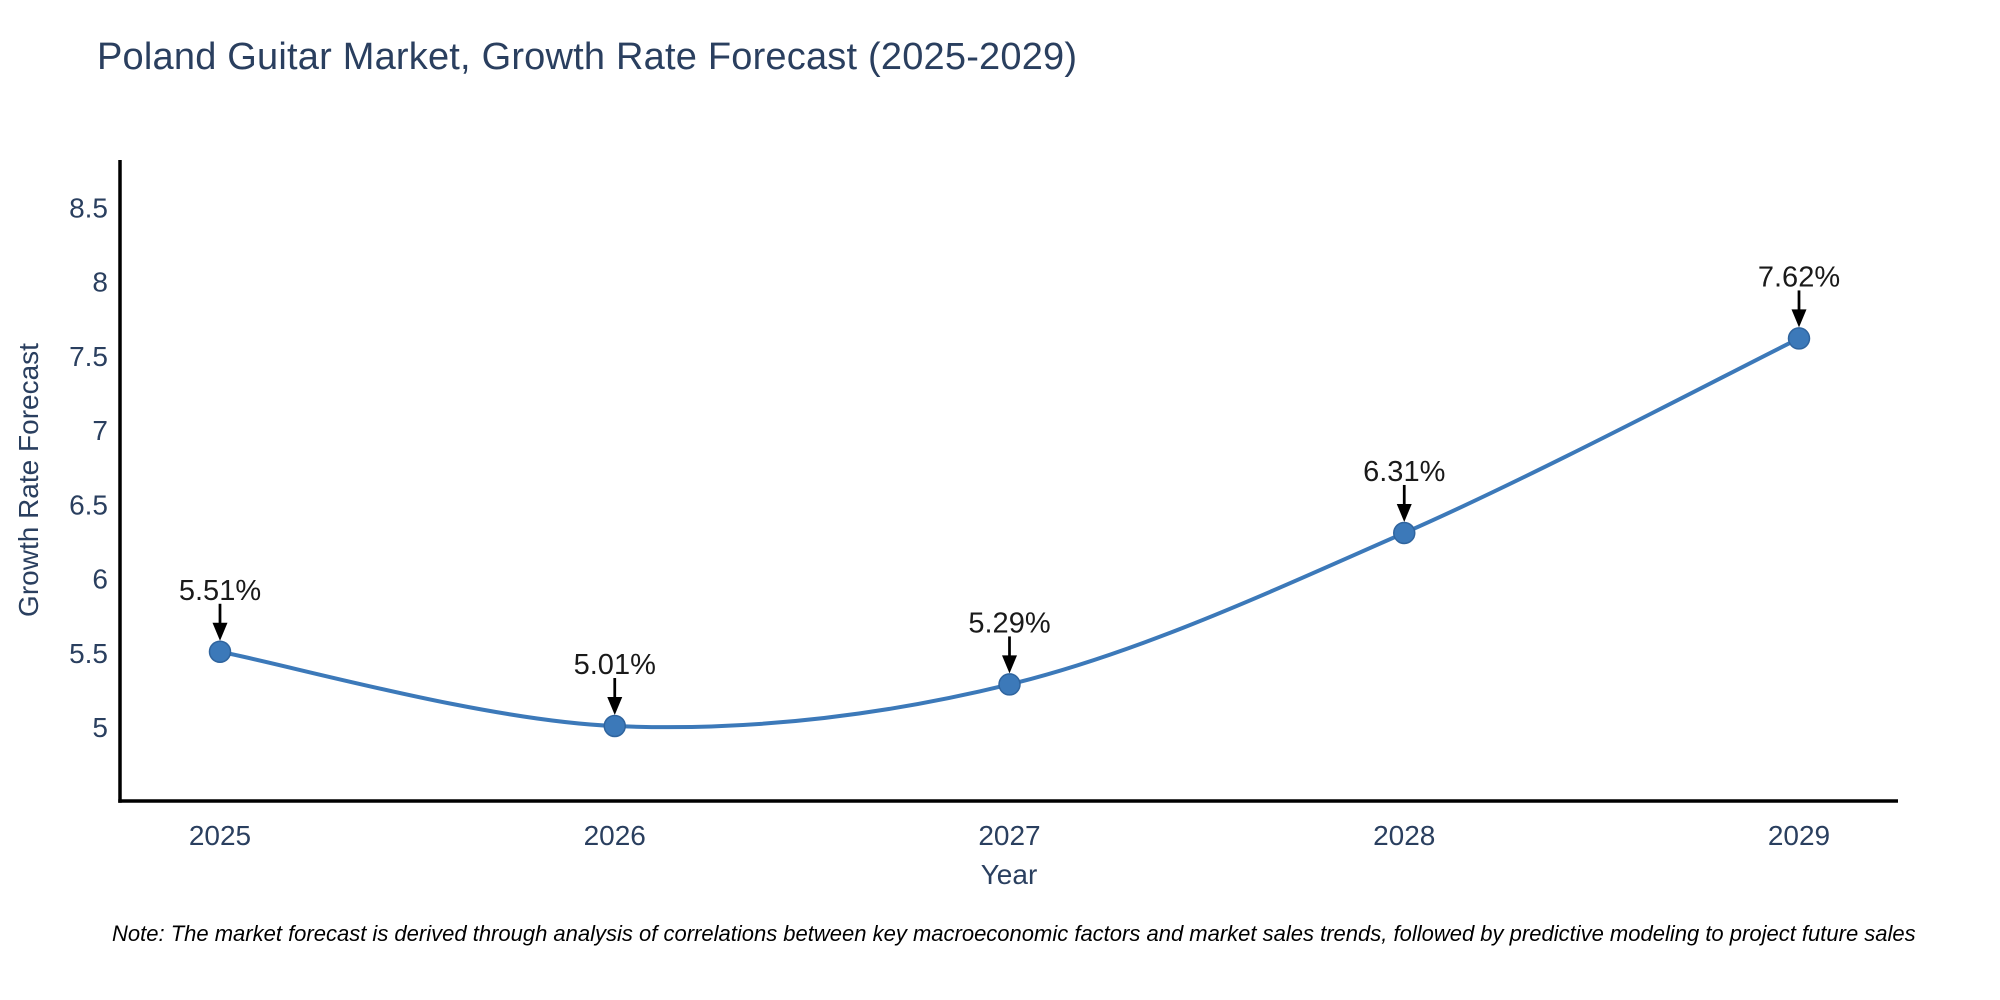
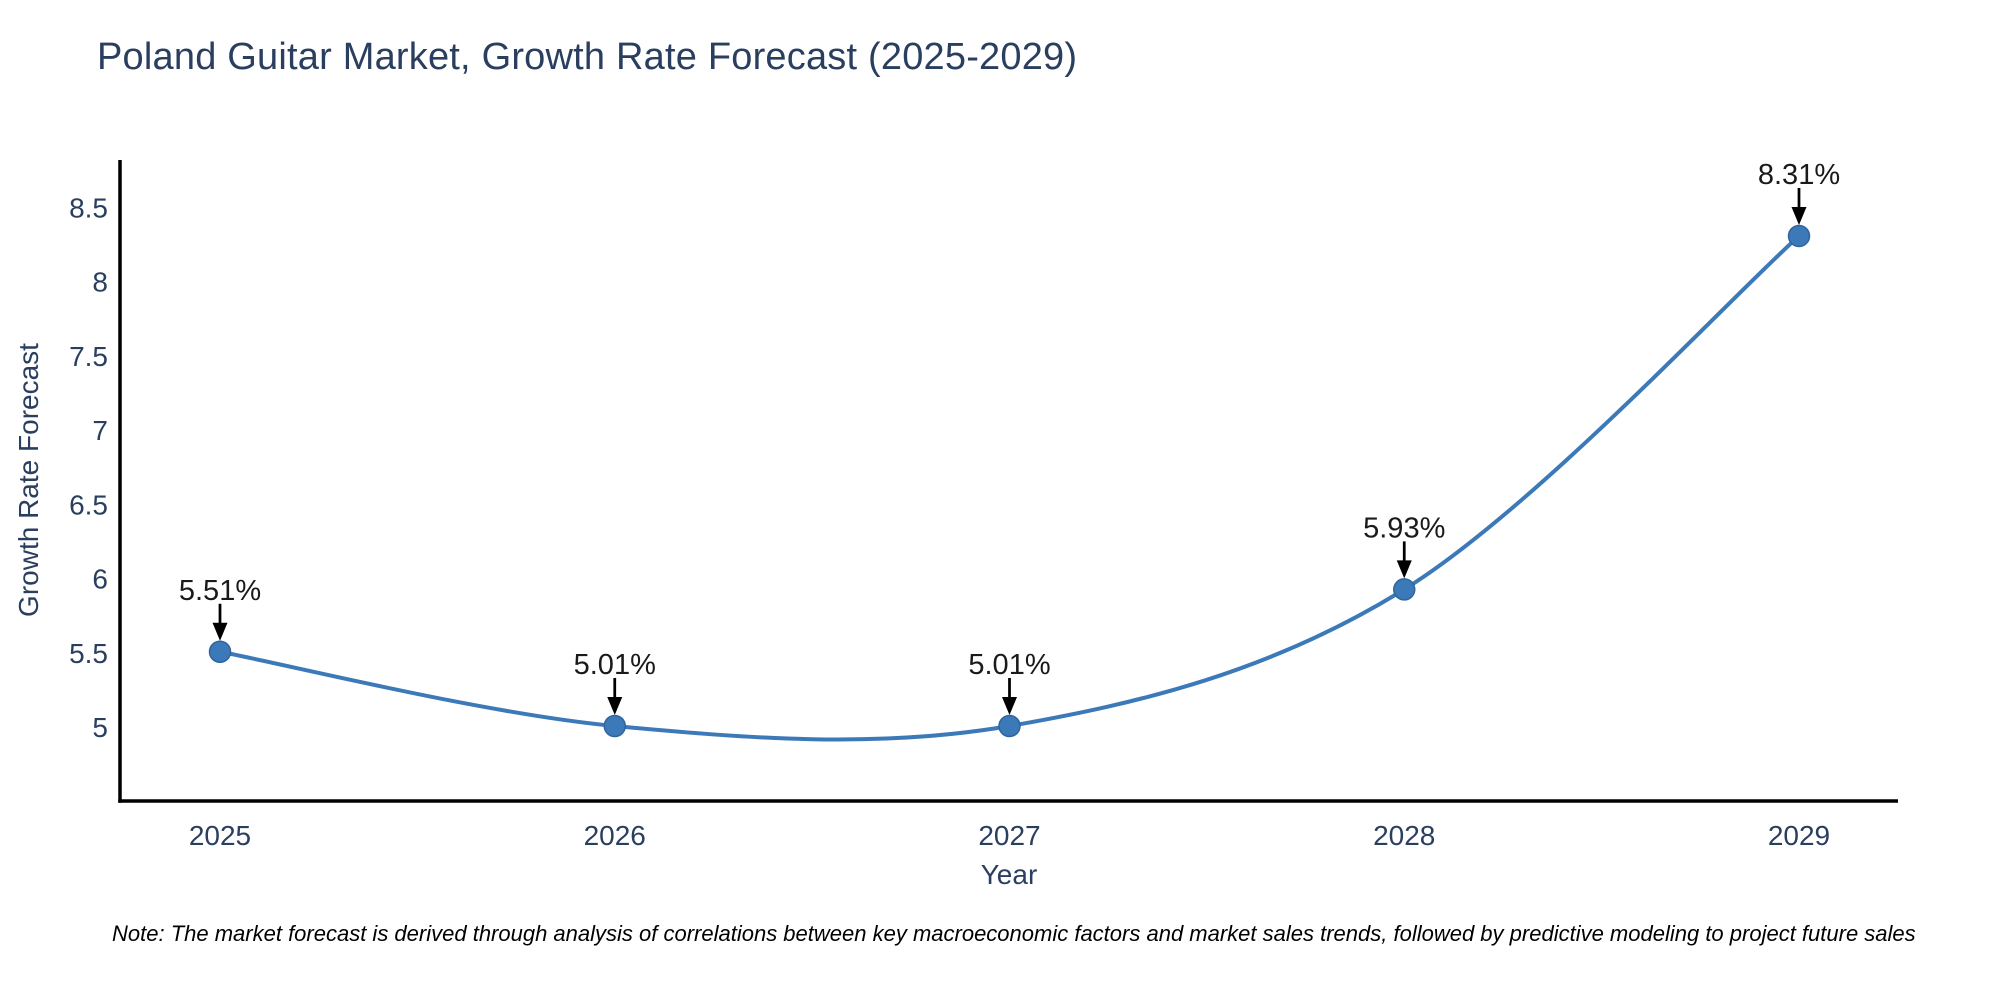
2027: 5.29% -> 5.01%
2028: 6.31% -> 5.93%
2029: 7.62% -> 8.31%
